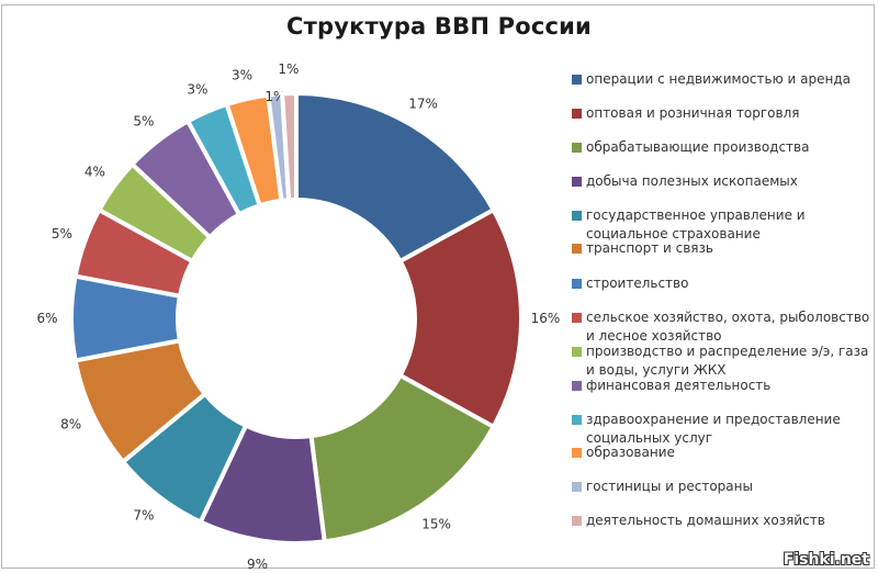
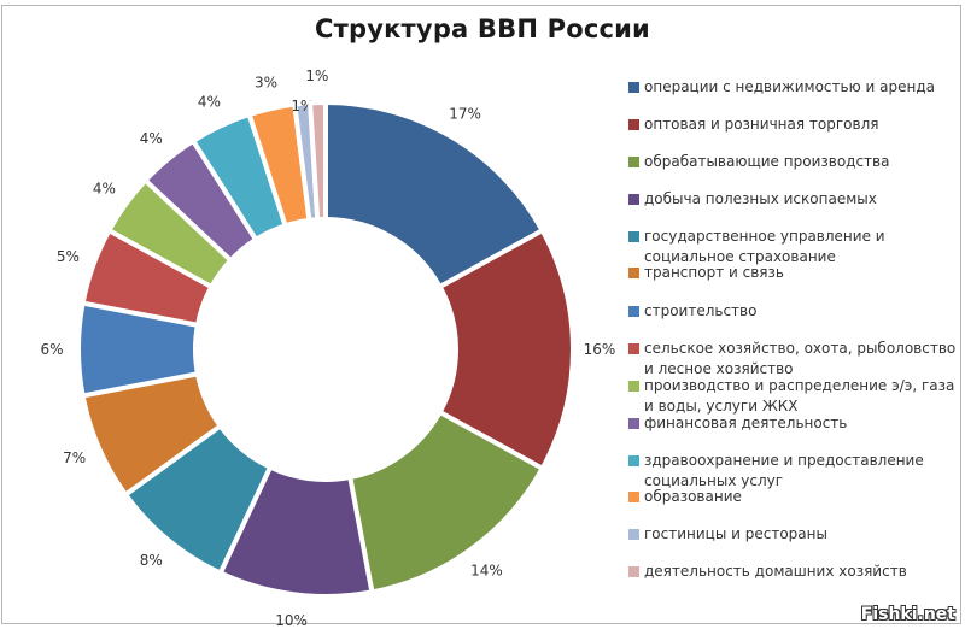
обрабатывающие производства: 15% -> 14%
добыча полезных ископаемых: 9% -> 10%
государственное управление и социальное страхование: 7% -> 8%
транспорт и связь: 8% -> 7%
финансовая деятельность: 5% -> 4%
здравоохранение и предоставление социальных услуг: 3% -> 4%
